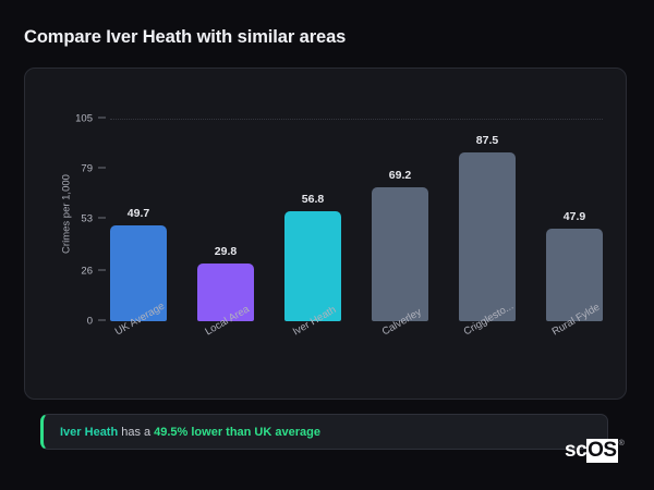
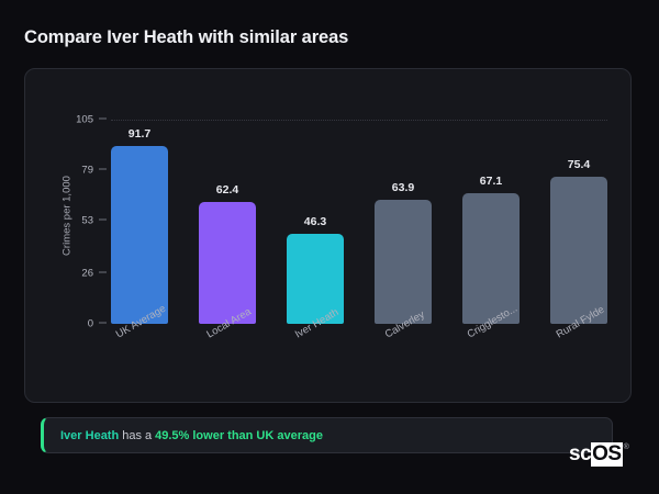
UK Average: 49.7 -> 91.7
Local Area: 29.8 -> 62.4
Iver Heath: 56.8 -> 46.3
Calverley: 69.2 -> 63.9
Crigglesto...: 87.5 -> 67.1
Rural Fylde: 47.9 -> 75.4
